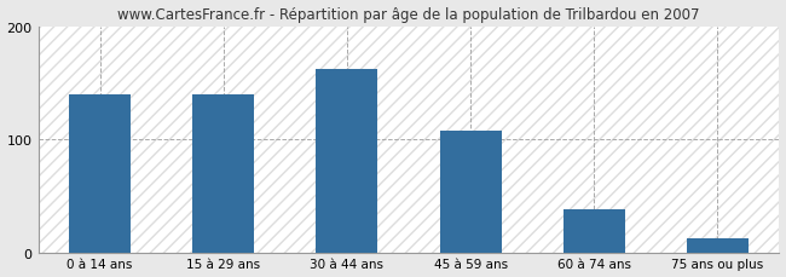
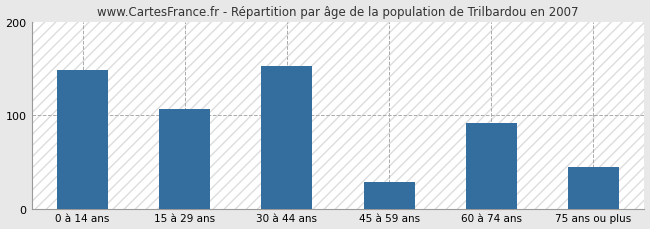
0 à 14 ans: 140 -> 148
15 à 29 ans: 140 -> 106
30 à 44 ans: 162 -> 152
45 à 59 ans: 107 -> 28
60 à 74 ans: 38 -> 92
75 ans ou plus: 12 -> 44
